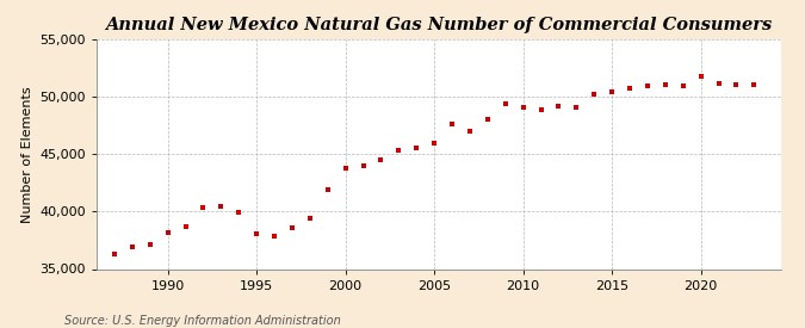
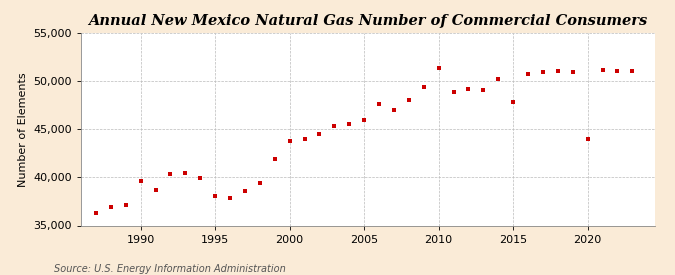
1990: 38,200 -> 39,600
2010: 49,100 -> 51,400
2015: 50,400 -> 47,800
2020: 51,800 -> 44,000
